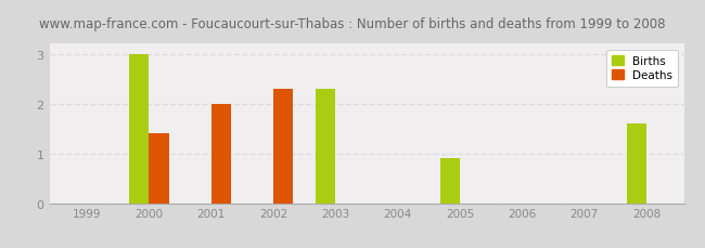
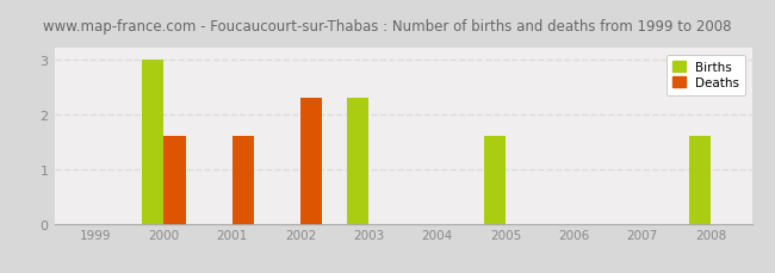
Deaths/2000: 1.4 -> 1.6
Deaths/2001: 2.0 -> 1.6
Births/2005: 0.9 -> 1.6
